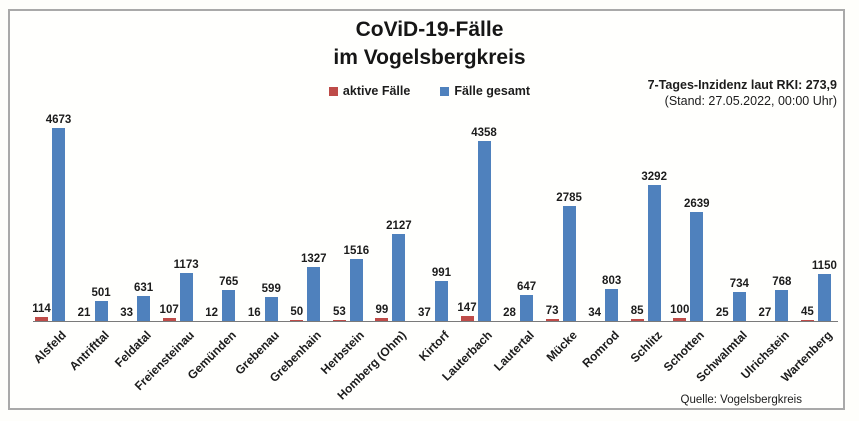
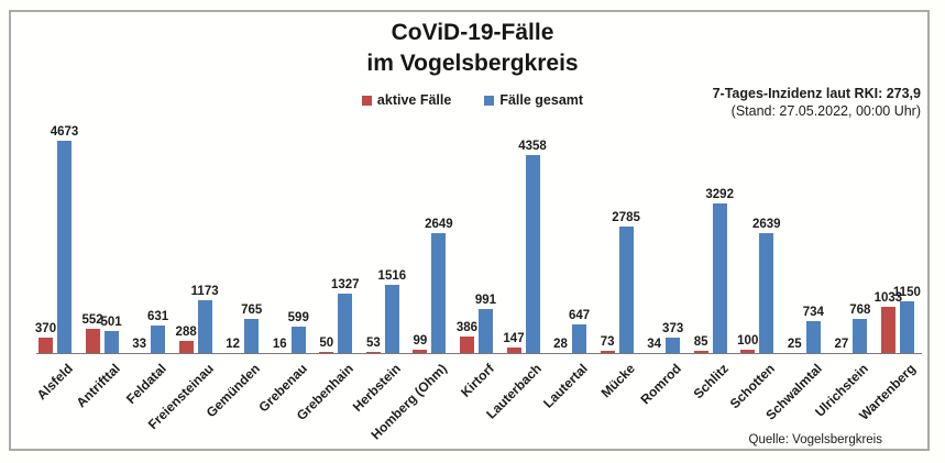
aktive Fälle/Alsfeld: 114 -> 370
aktive Fälle/Antrifttal: 21 -> 552
aktive Fälle/Freiensteinau: 107 -> 288
Fälle gesamt/Homberg (Ohm): 2127 -> 2649
aktive Fälle/Kirtorf: 37 -> 386
Fälle gesamt/Romrod: 803 -> 373
aktive Fälle/Wartenberg: 45 -> 1033
